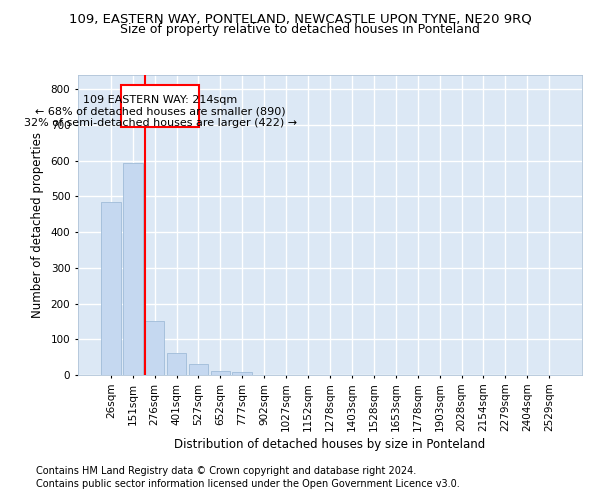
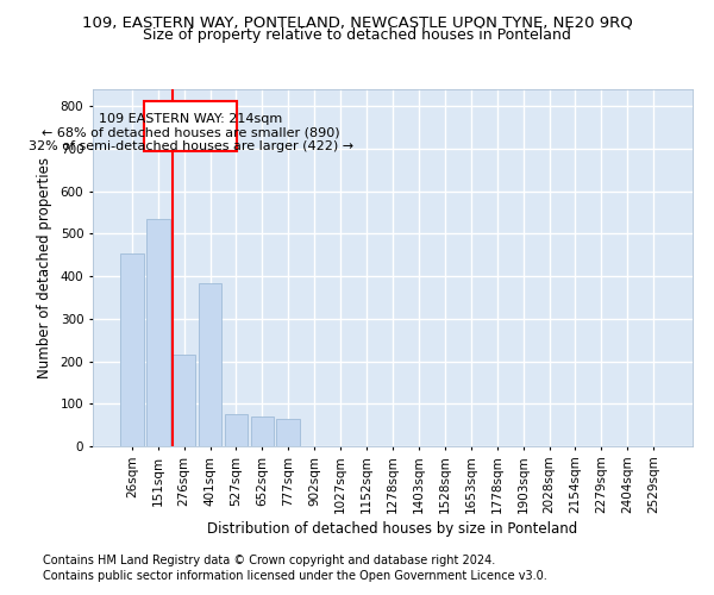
26sqm: 485 -> 455
151sqm: 593 -> 535
276sqm: 150 -> 215
401sqm: 62 -> 385
527sqm: 30 -> 75
652sqm: 10 -> 70
777sqm: 8 -> 65
